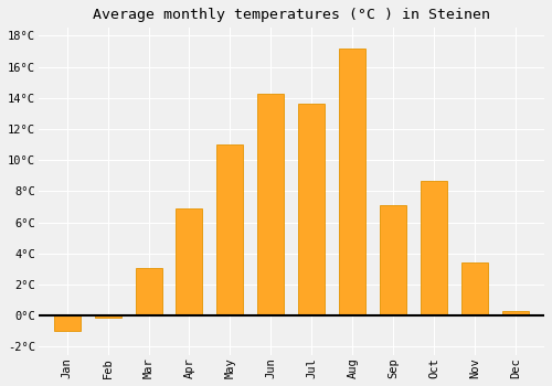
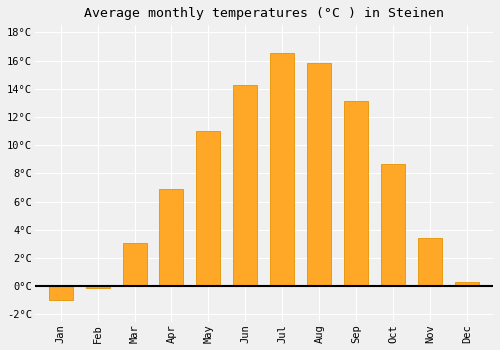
Jul: 13.6°C -> 16.5°C
Aug: 17.2°C -> 15.8°C
Sep: 7.1°C -> 13.1°C
